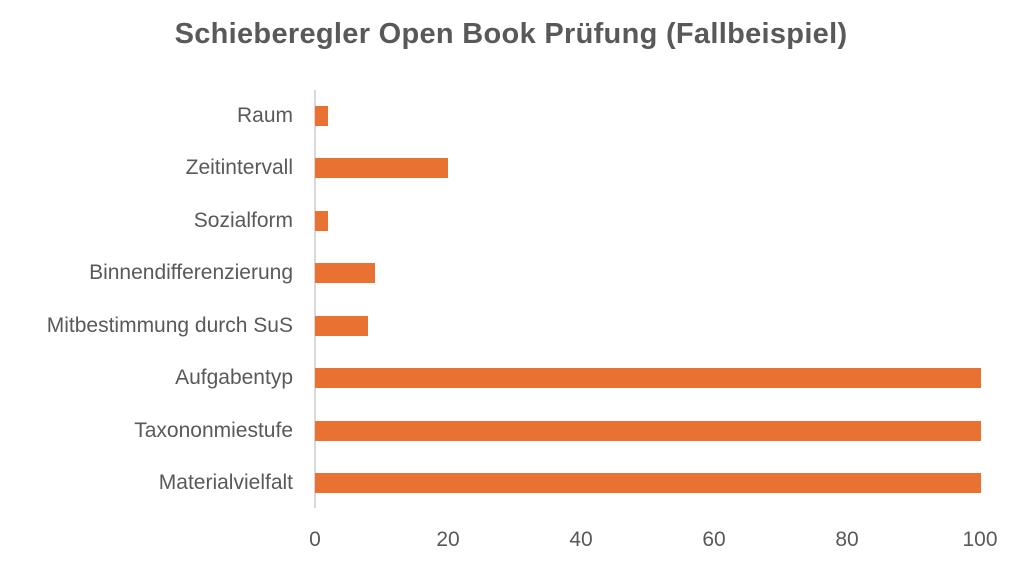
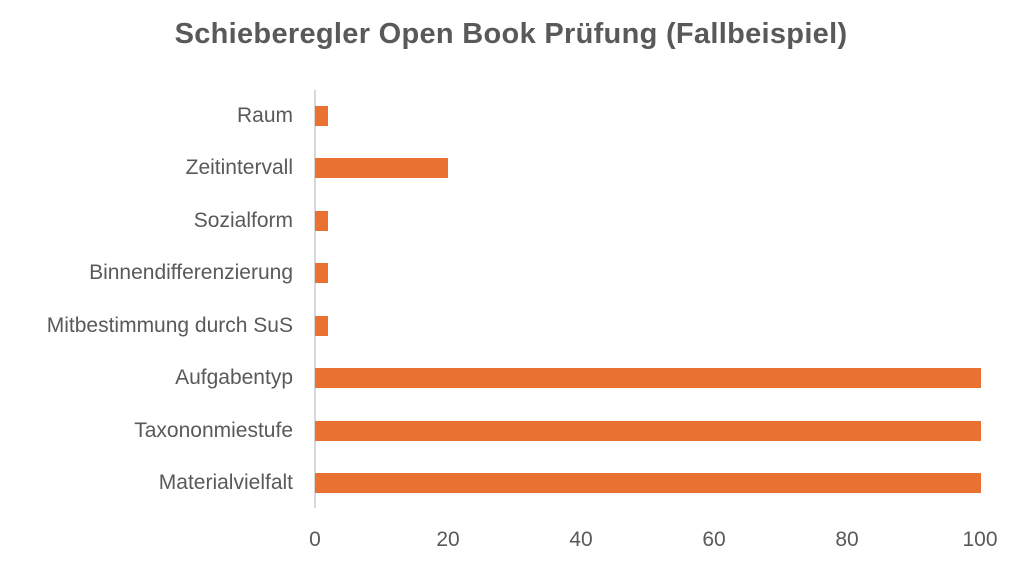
Binnendifferenzierung: 9 -> 2
Mitbestimmung durch SuS: 8 -> 2
